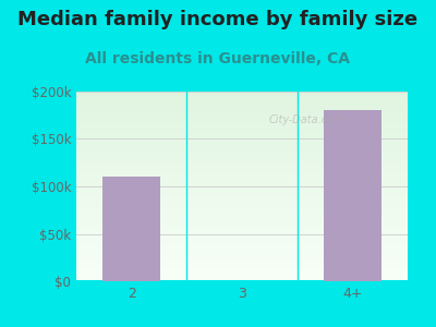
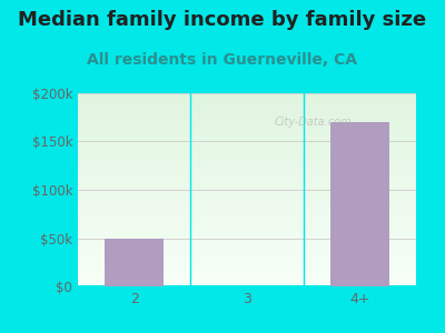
2: $110k -> $50k
4+: $180k -> $170k
